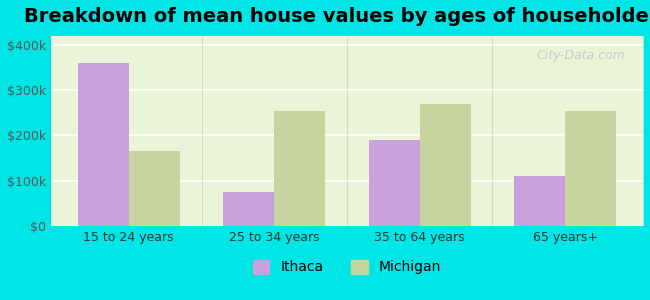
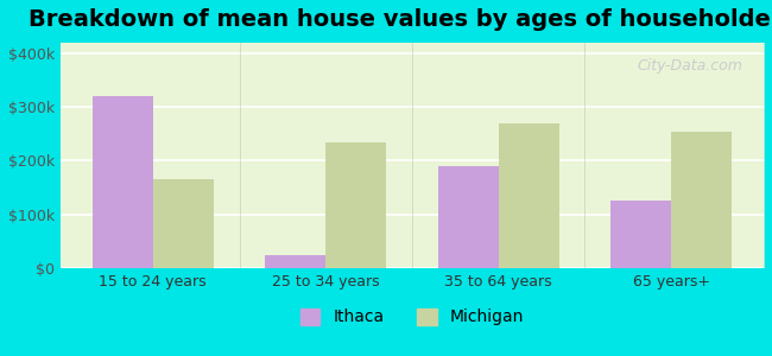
Ithaca/15 to 24 years: $360k -> $320k
Ithaca/25 to 34 years: $75k -> $25k
Michigan/25 to 34 years: $255k -> $235k
Ithaca/65 years+: $110k -> $125k
